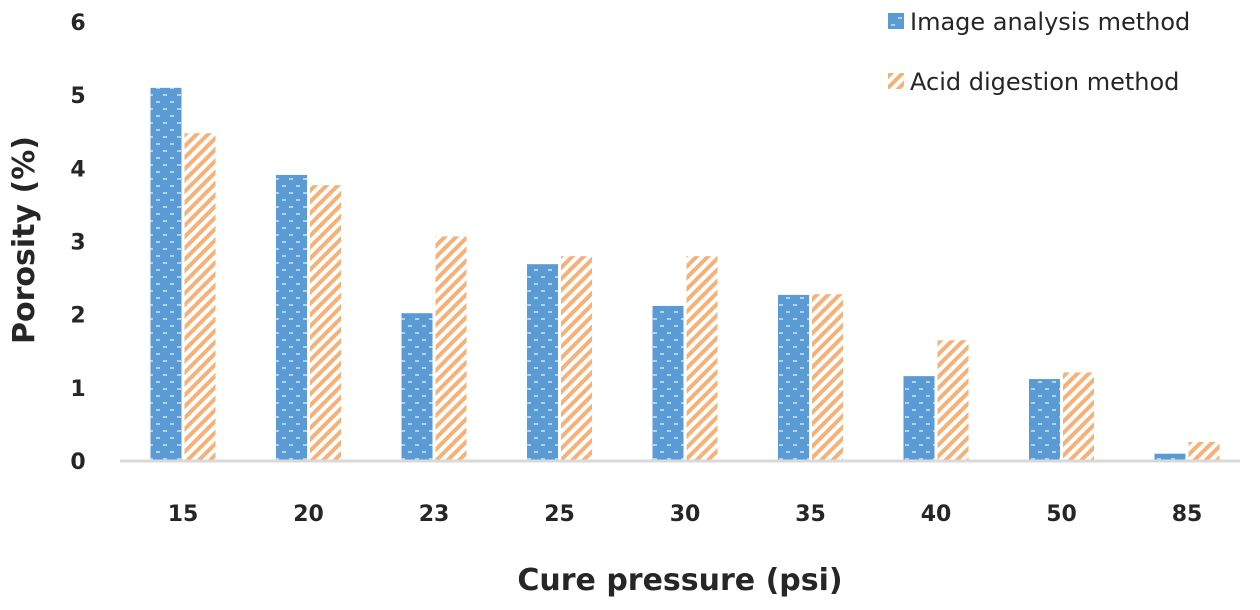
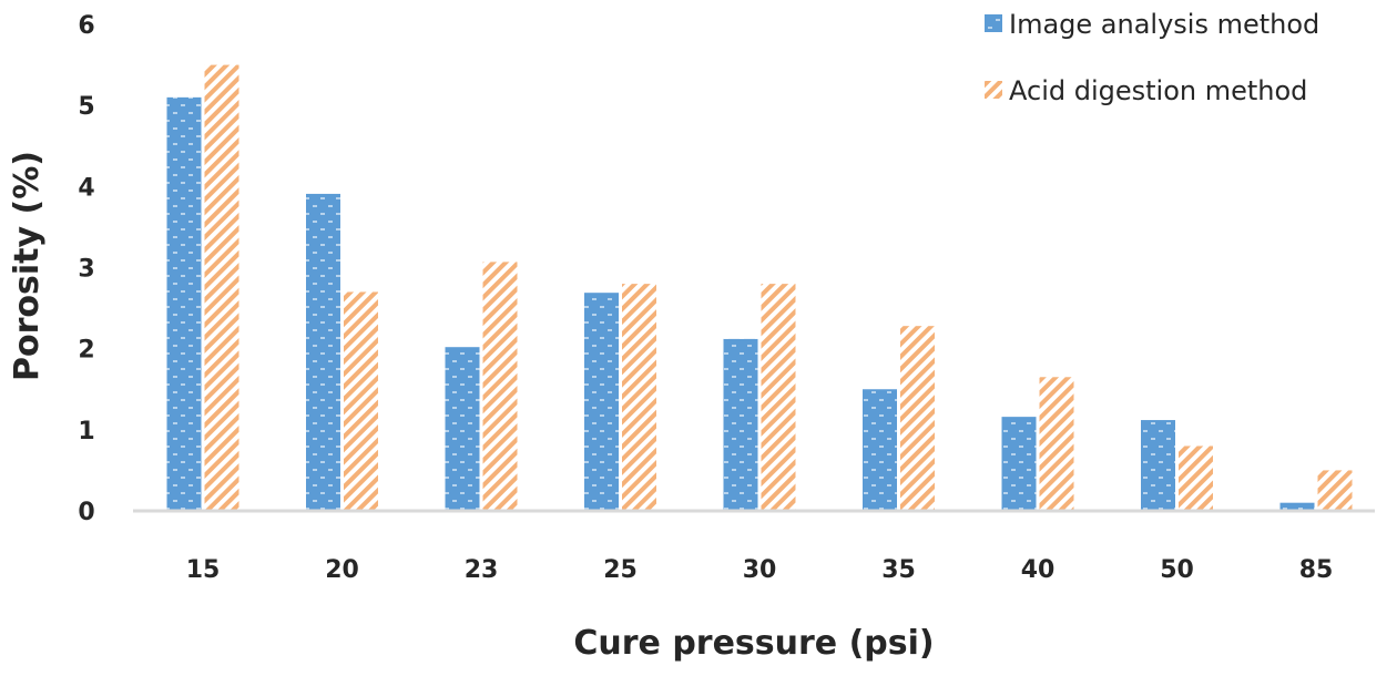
Acid digestion method/15: 4.5 -> 5.5
Acid digestion method/20: 3.8 -> 2.7
Image analysis method/35: 2.3 -> 1.5
Acid digestion method/50: 1.2 -> 0.8
Acid digestion method/85: 0.3 -> 0.5
